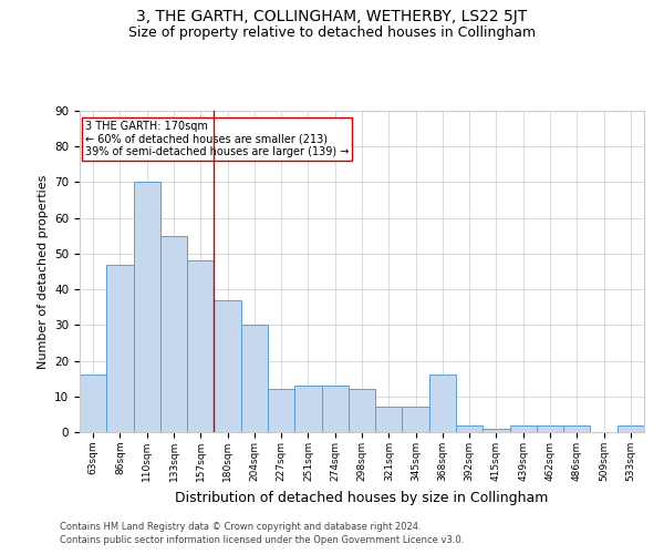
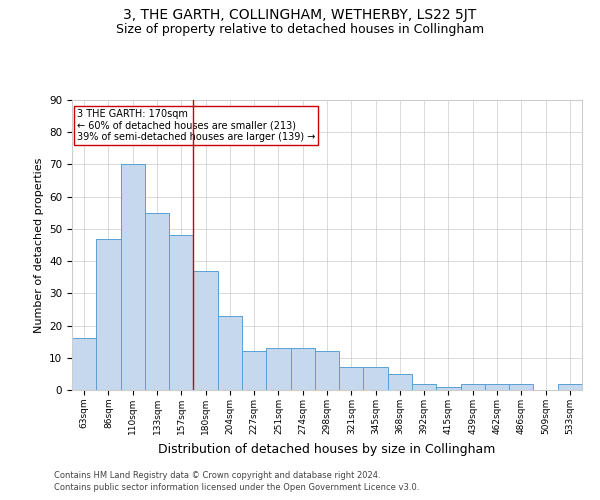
204sqm: 30 -> 23
368sqm: 16 -> 5
